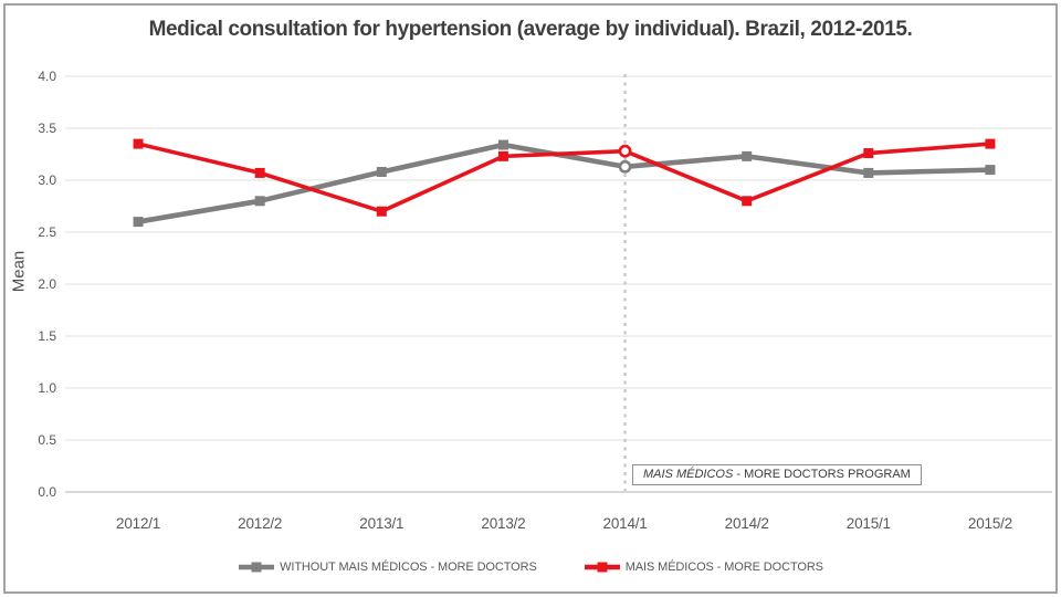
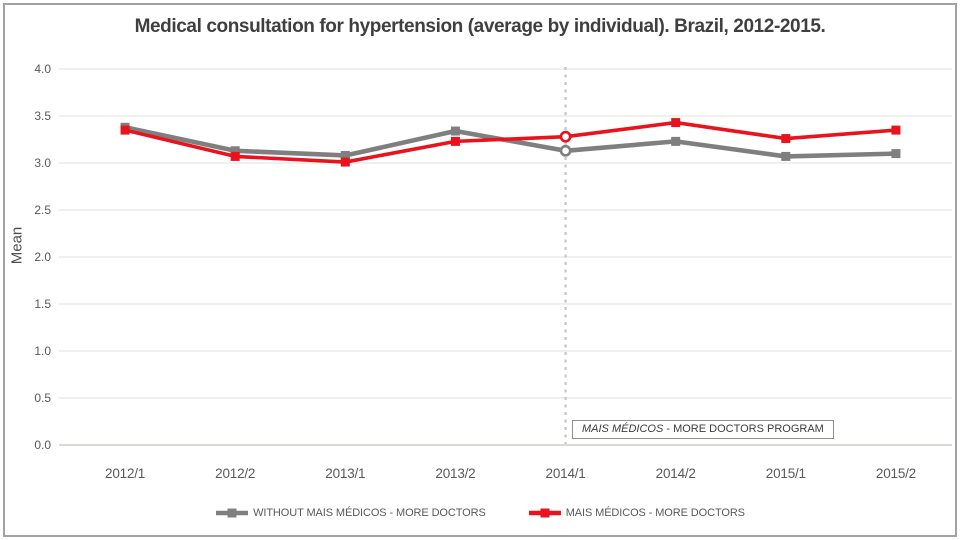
WITHOUT MAIS MÉDICOS - MORE DOCTORS/2012/1: 2.6 -> 3.4
WITHOUT MAIS MÉDICOS - MORE DOCTORS/2012/2: 2.8 -> 3.1
MAIS MÉDICOS - MORE DOCTORS/2013/1: 2.7 -> 3.0
MAIS MÉDICOS - MORE DOCTORS/2014/2: 2.8 -> 3.4
